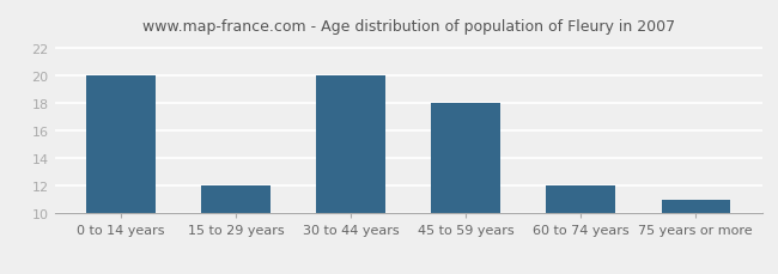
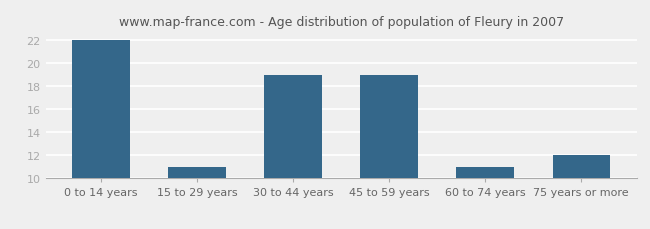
0 to 14 years: 20 -> 22
15 to 29 years: 12 -> 11
30 to 44 years: 20 -> 19
45 to 59 years: 18 -> 19
60 to 74 years: 12 -> 11
75 years or more: 11 -> 12
